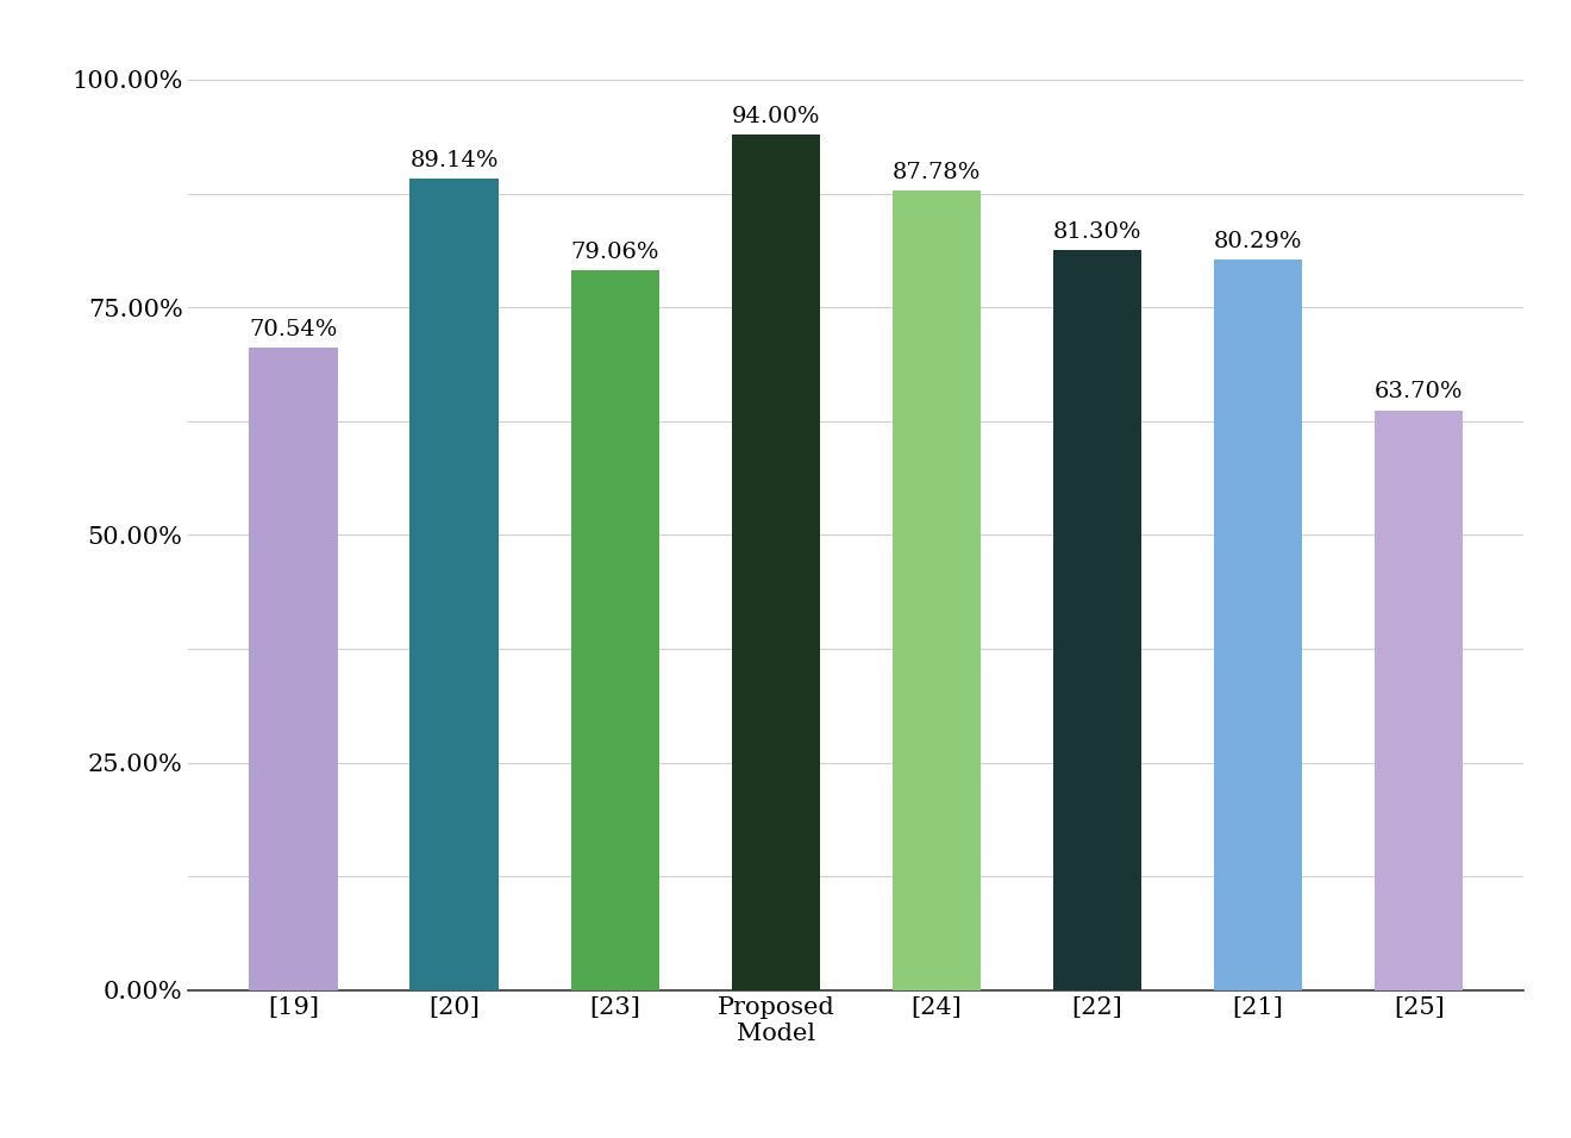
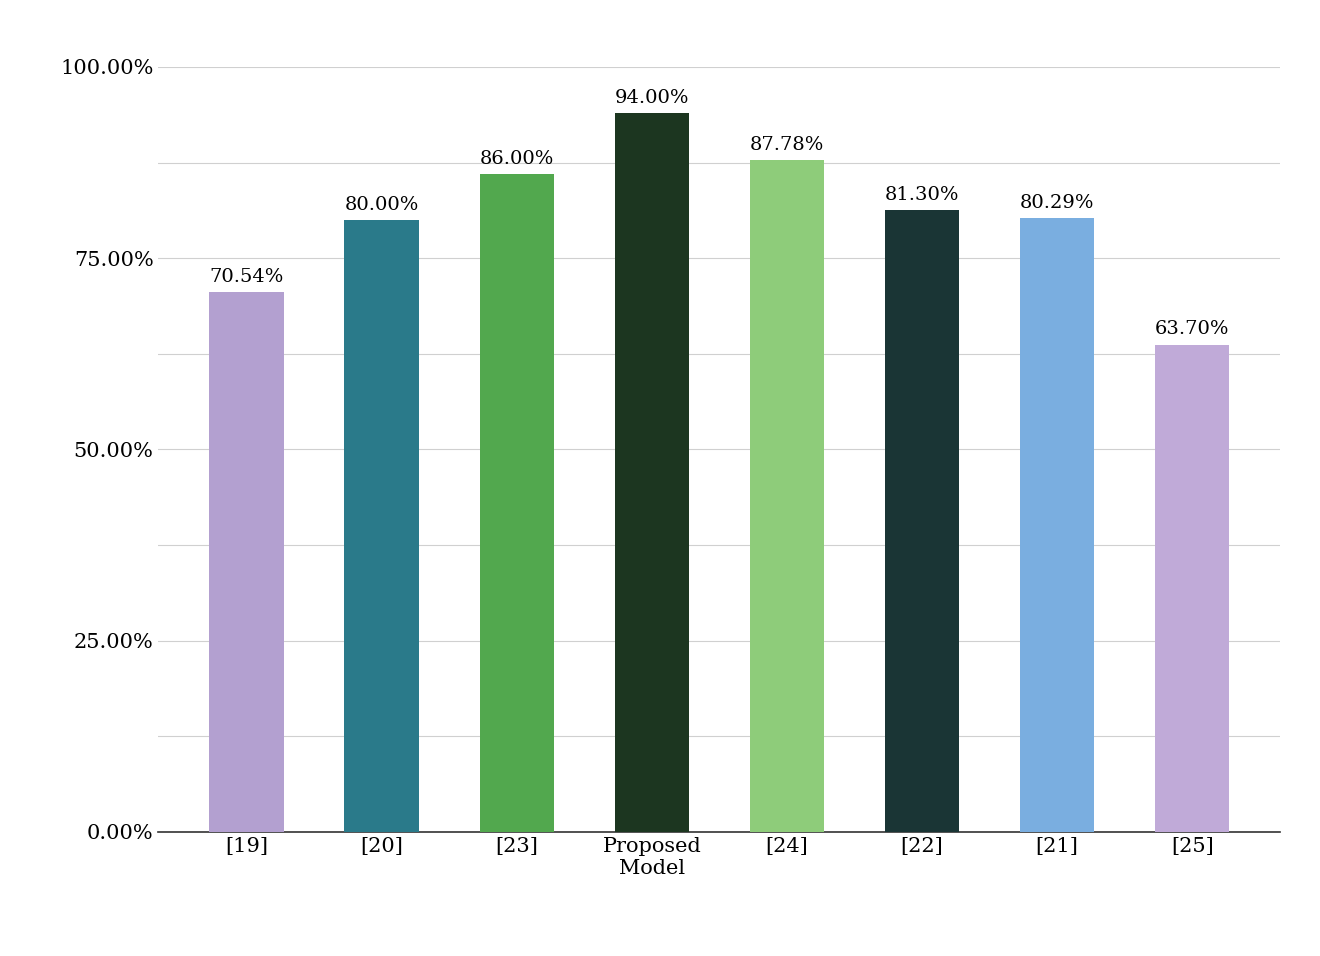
[20]: 89.14% -> 80.00%
[23]: 79.06% -> 86.00%
